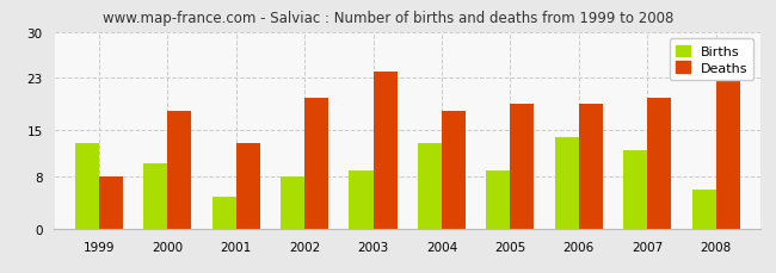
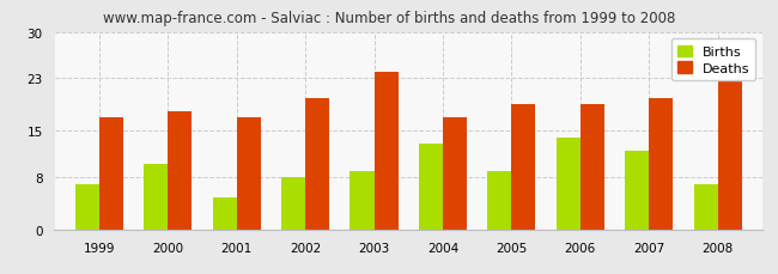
Births/1999: 13 -> 7
Deaths/1999: 8 -> 17
Deaths/2001: 13 -> 17
Deaths/2004: 18 -> 17
Births/2008: 6 -> 7
